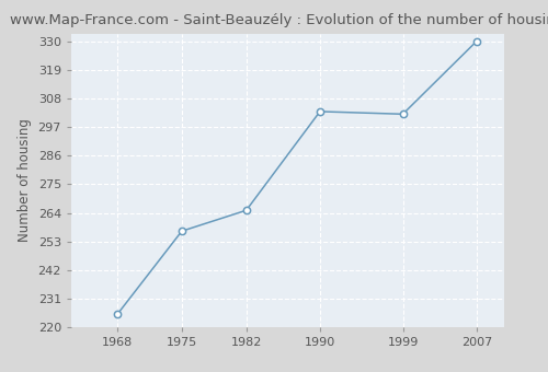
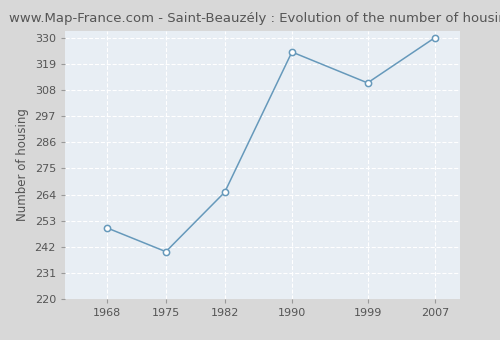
1968: 225 -> 250
1975: 257 -> 240
1990: 303 -> 324
1999: 302 -> 311
